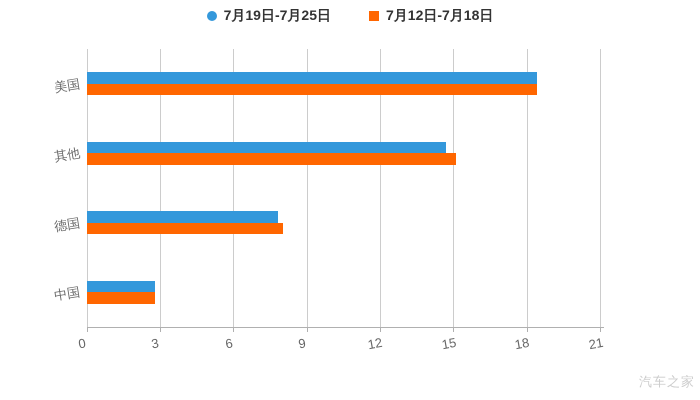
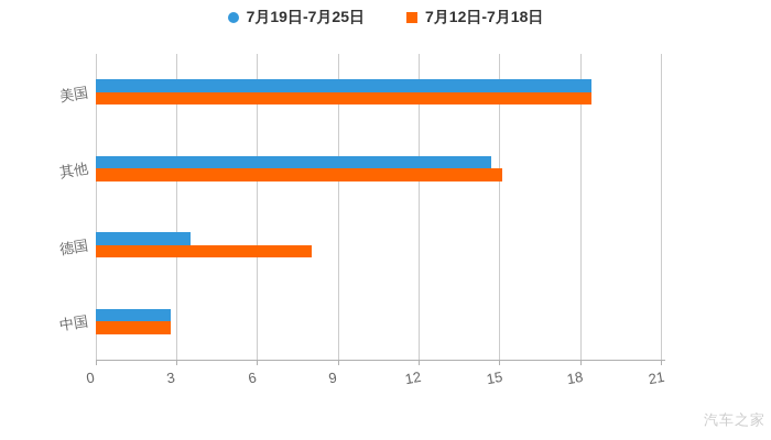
7月19日-7月25日/德国: 7.8 -> 3.5
